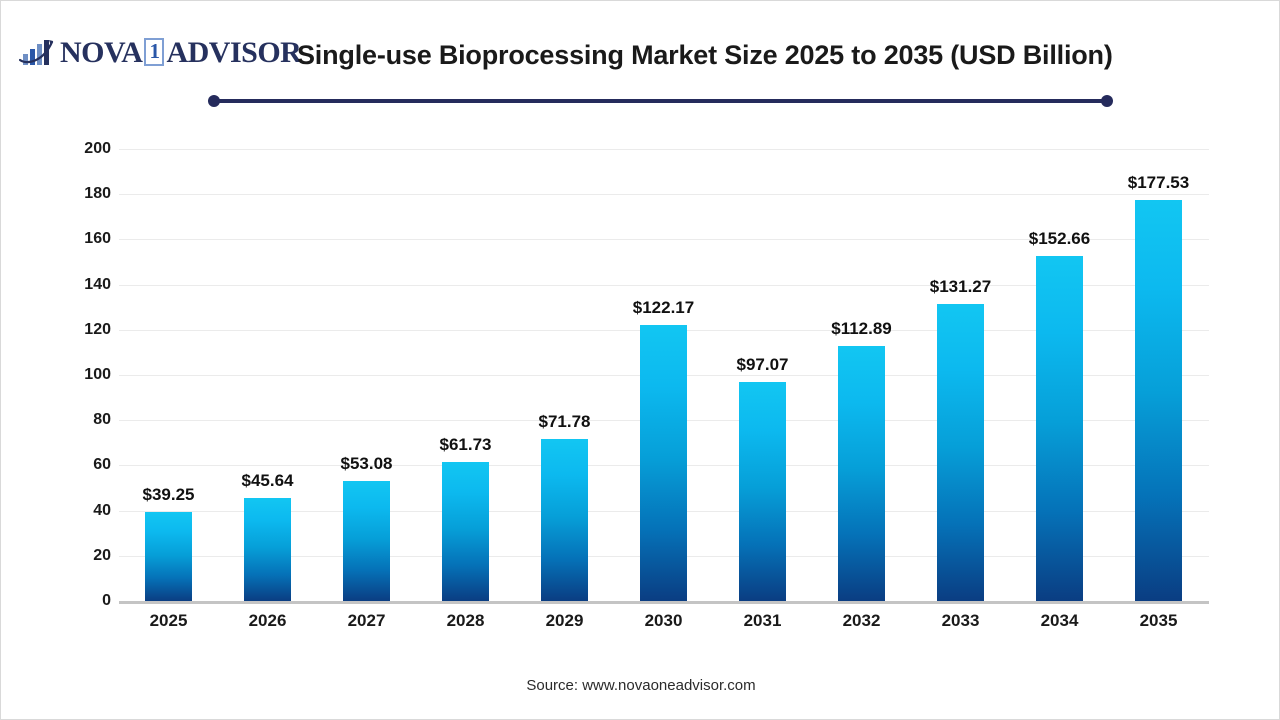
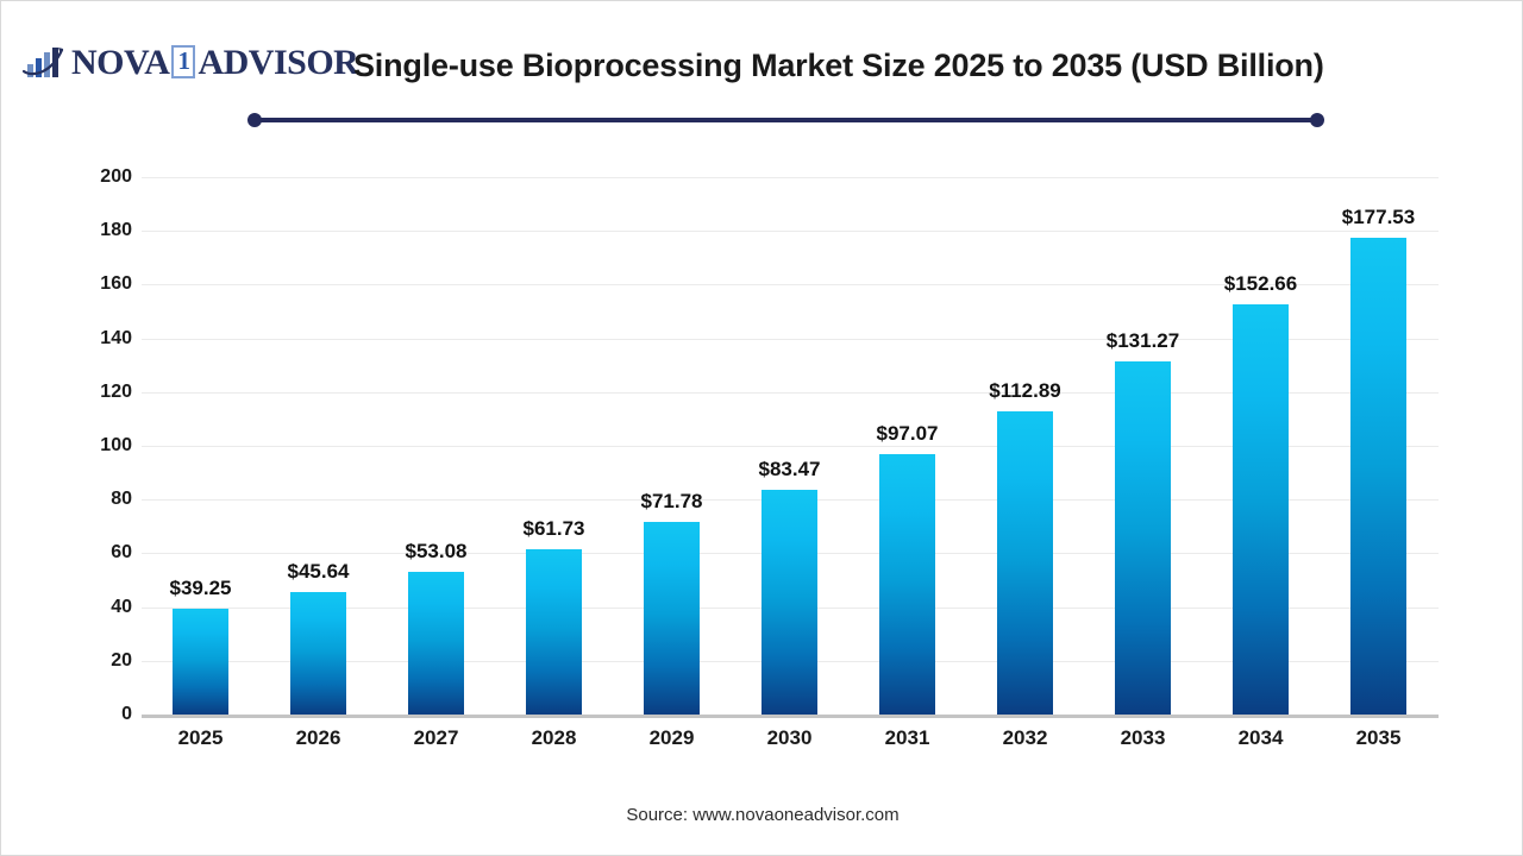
2030: $122.17 -> $83.47
